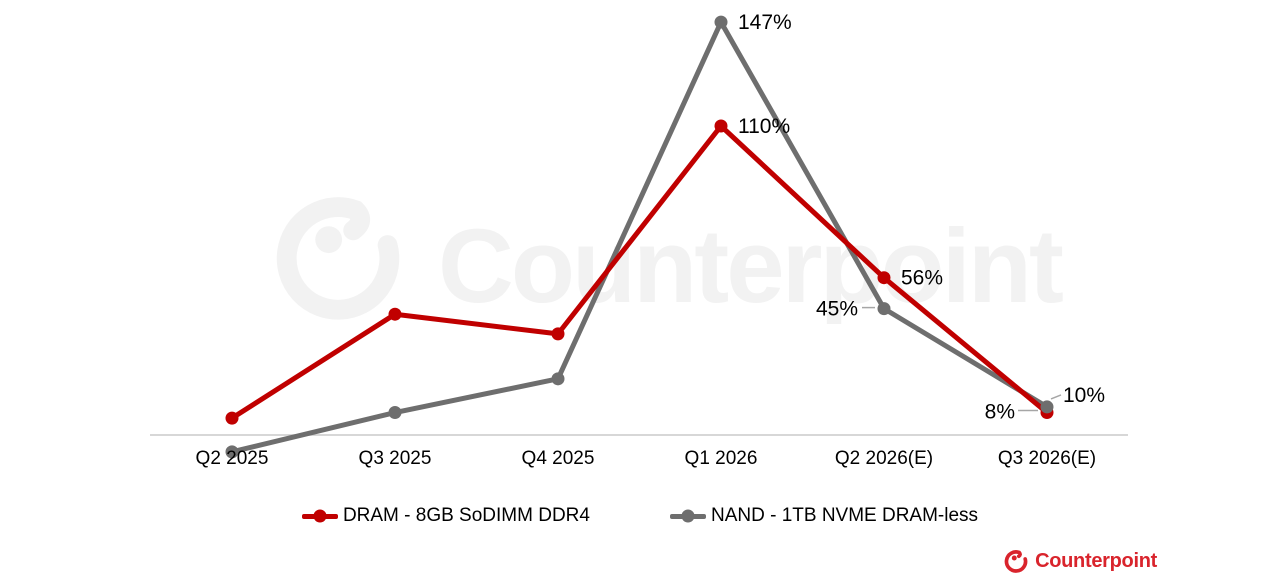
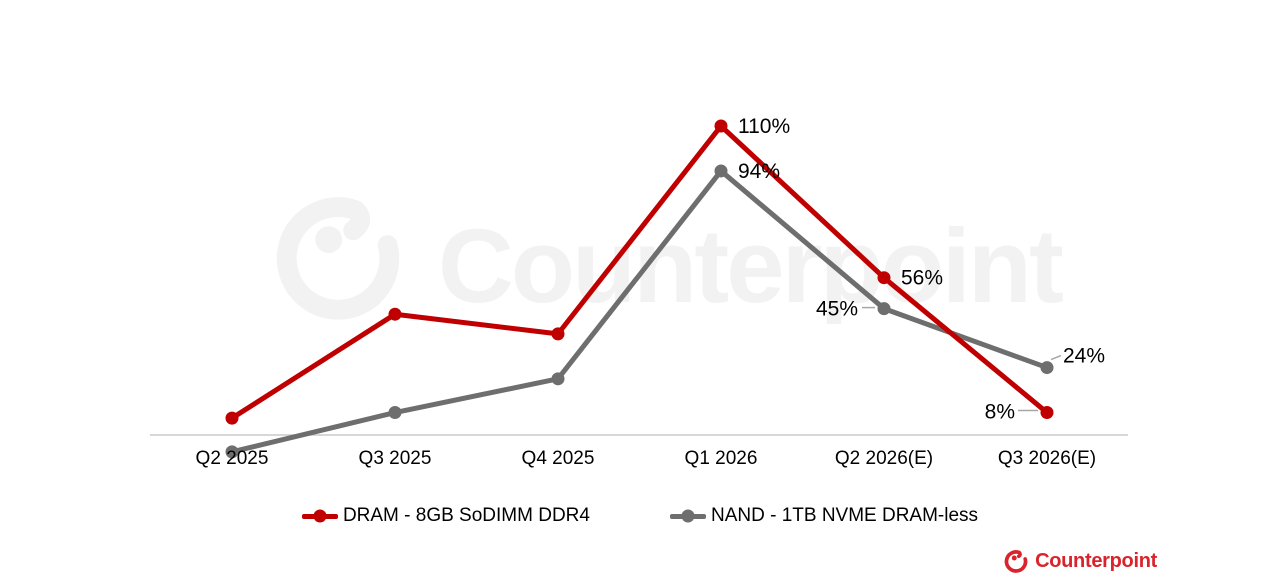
NAND - 1TB NVME DRAM-less/Q1 2026: 147% -> 94%
NAND - 1TB NVME DRAM-less/Q3 2026(E): 10% -> 24%
